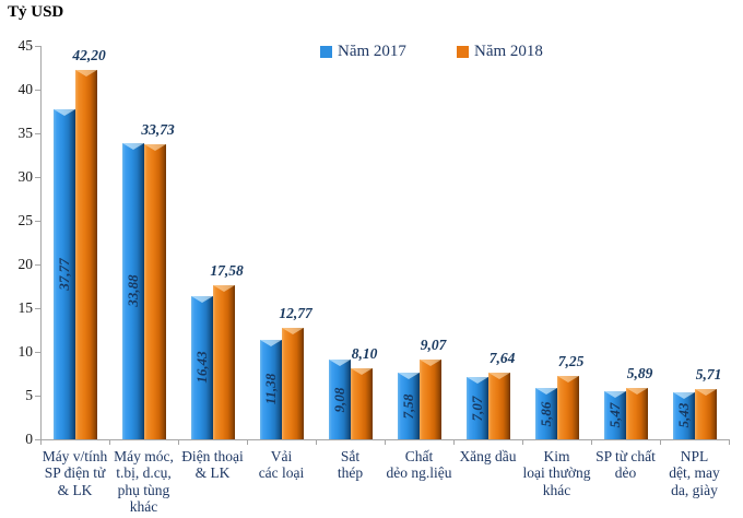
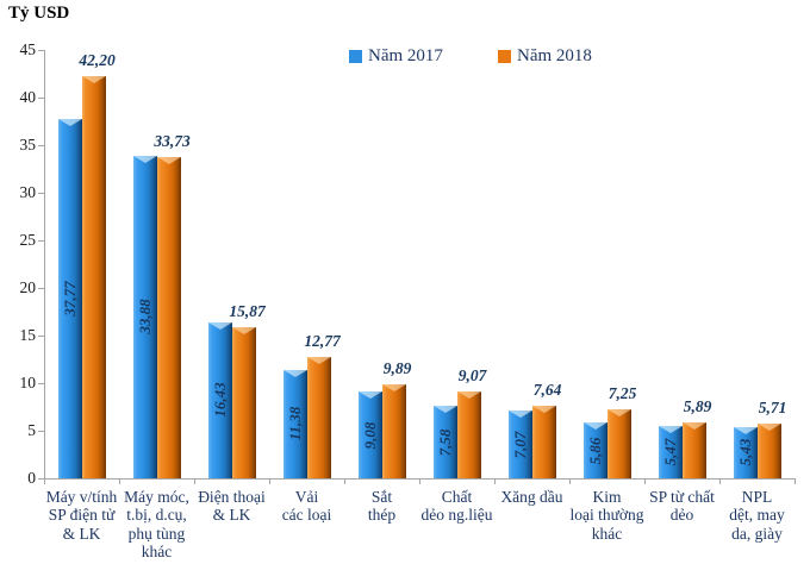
Năm 2018/Điện thoại & LK: 17,58 -> 15,87
Năm 2018/Sắt thép: 8,10 -> 9,89
